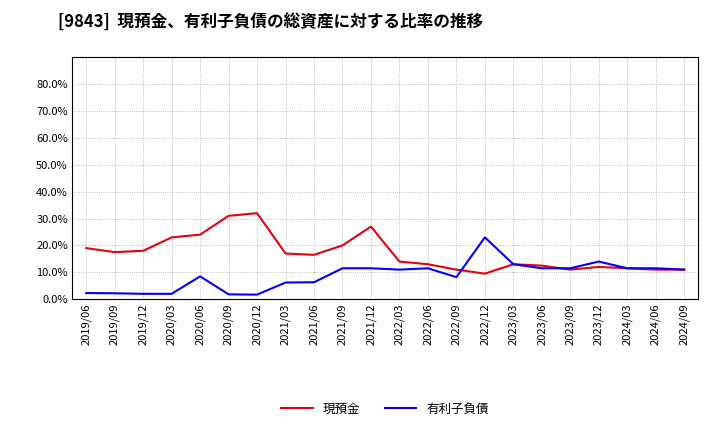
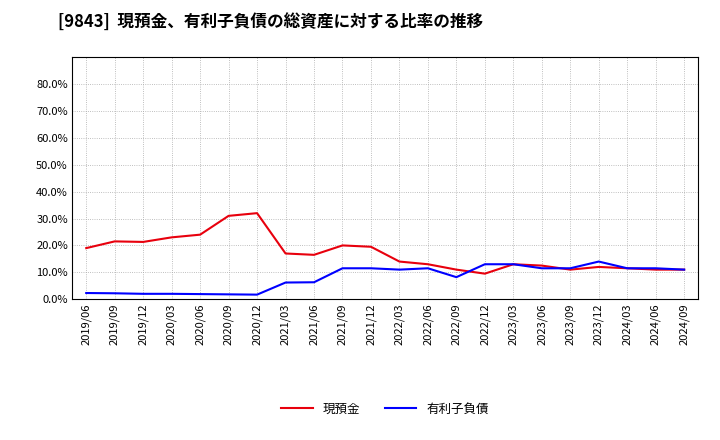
現預金/2019/09: 17.5% -> 21.5%
現預金/2019/12: 18.0% -> 21.3%
有利子負債/2020/06: 8.5% -> 1.9%
現預金/2021/12: 27.0% -> 19.5%
有利子負債/2022/12: 23.0% -> 13.0%
